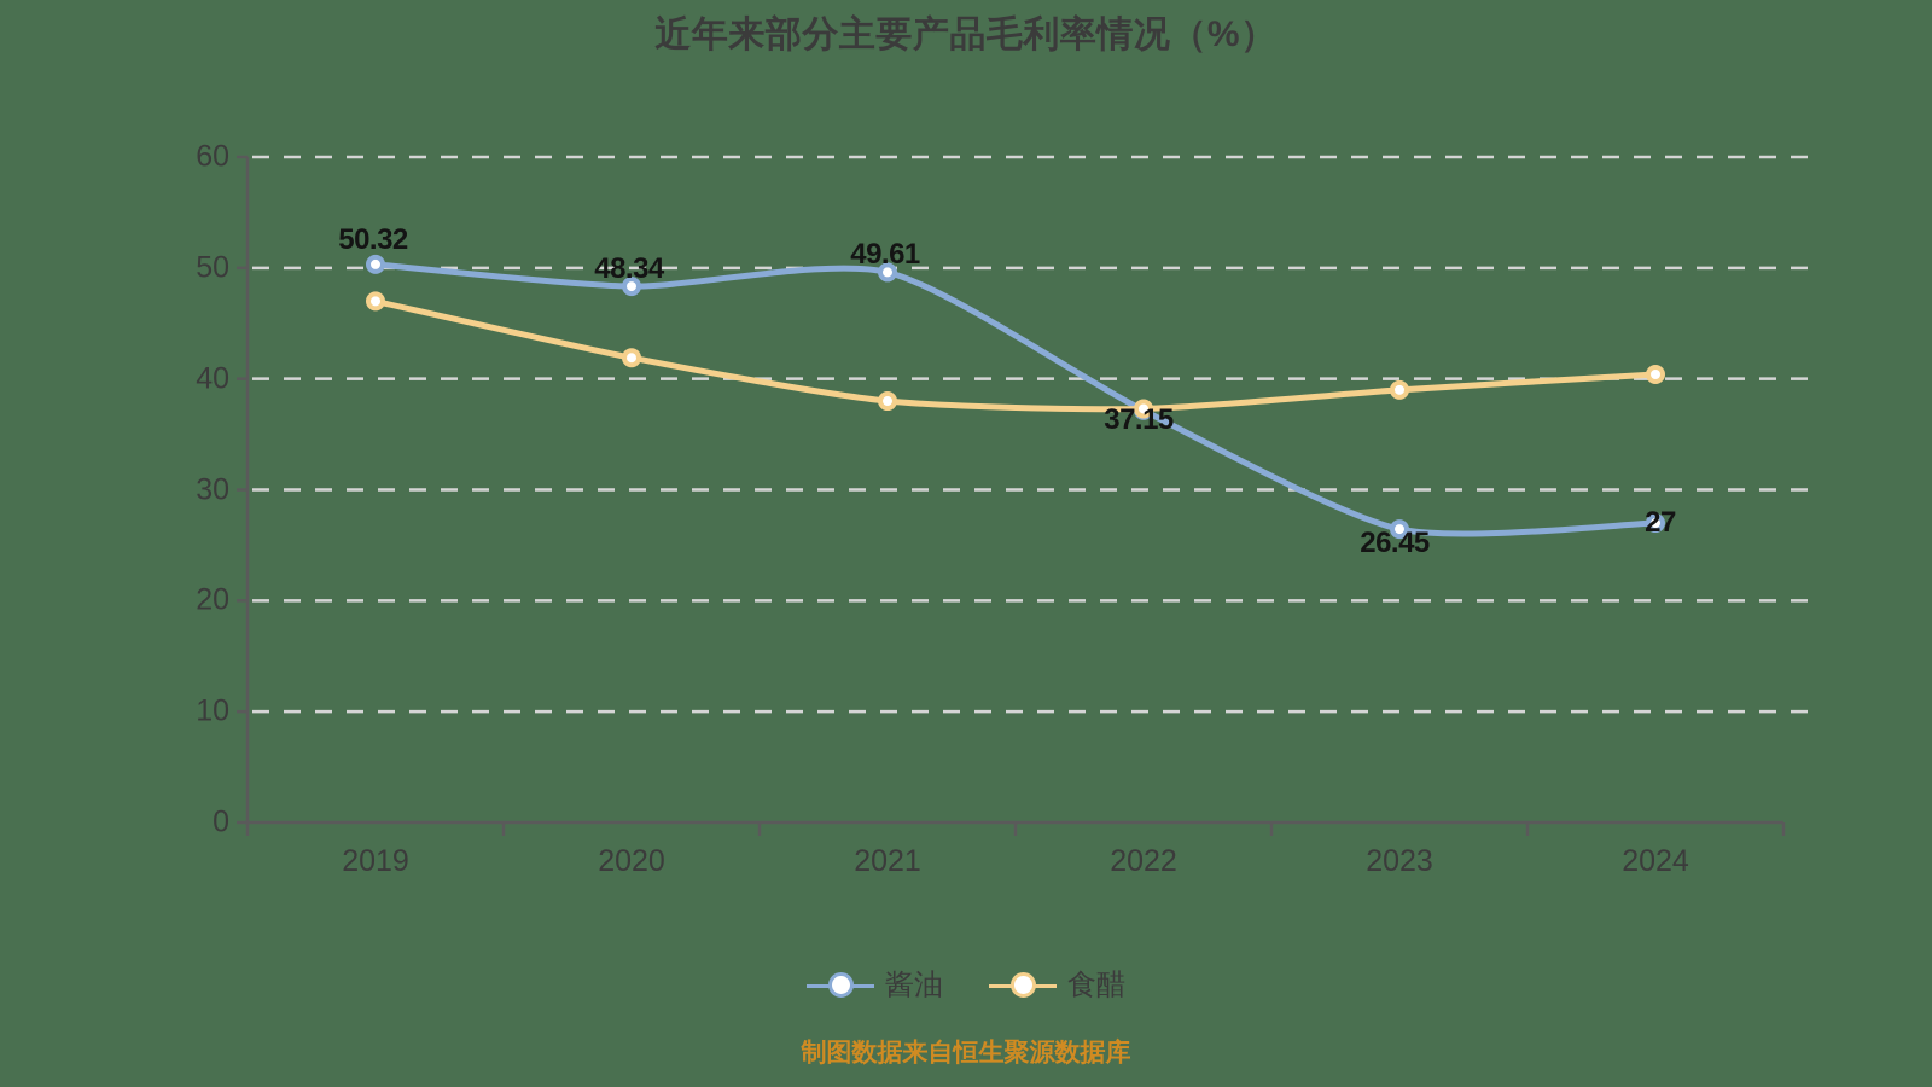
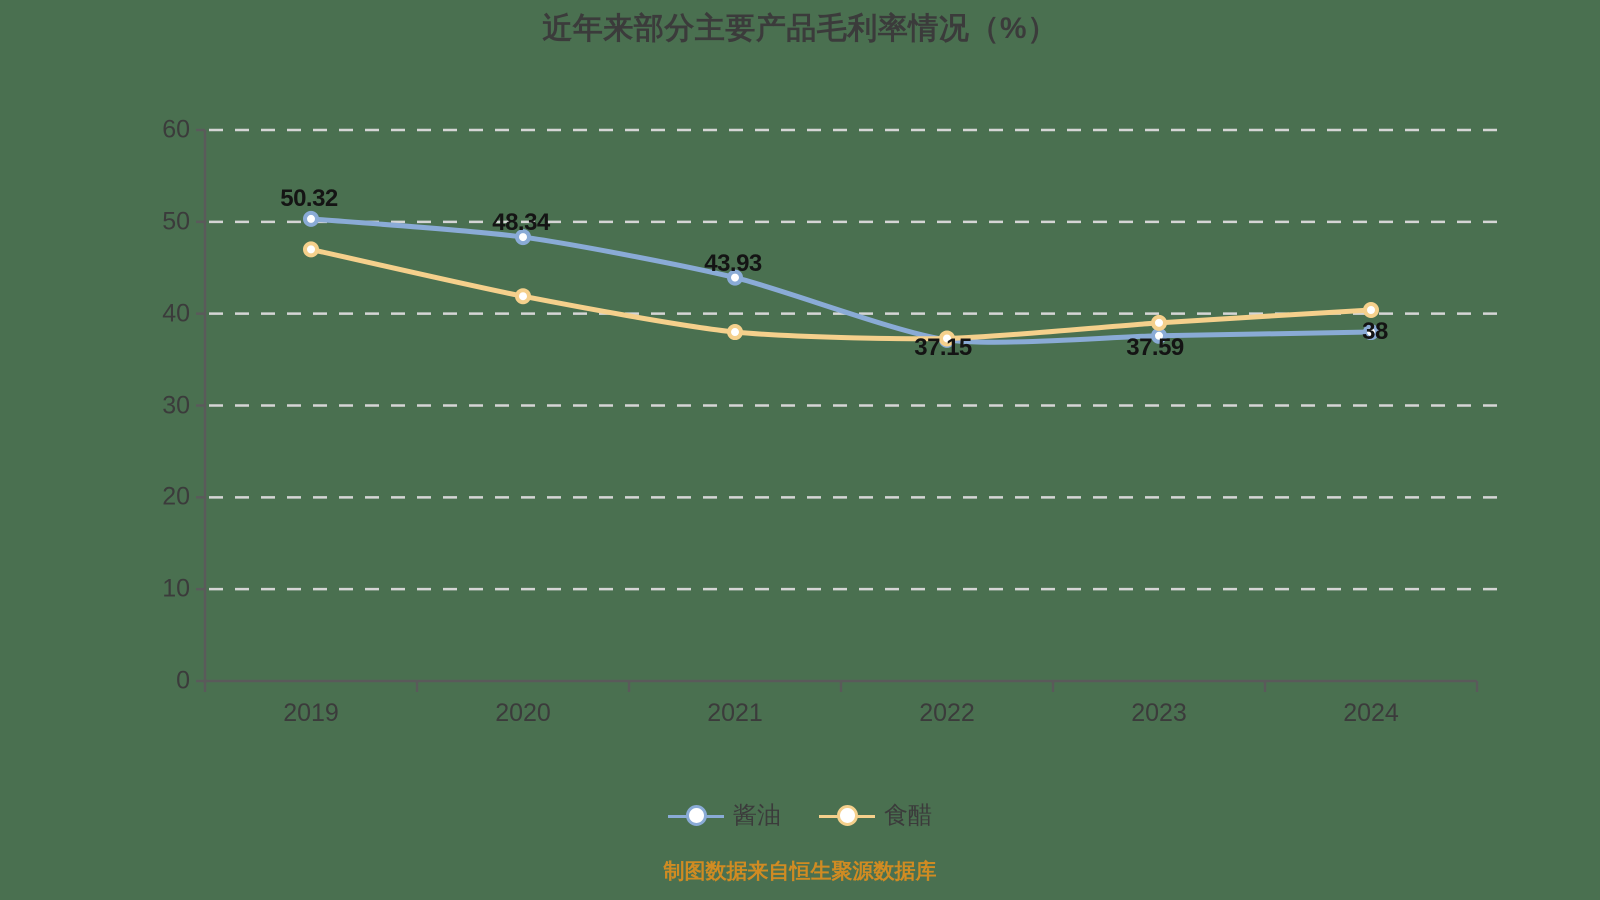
酱油/2021: 49.61 -> 43.93
酱油/2023: 26.45 -> 37.59
酱油/2024: 27 -> 38
